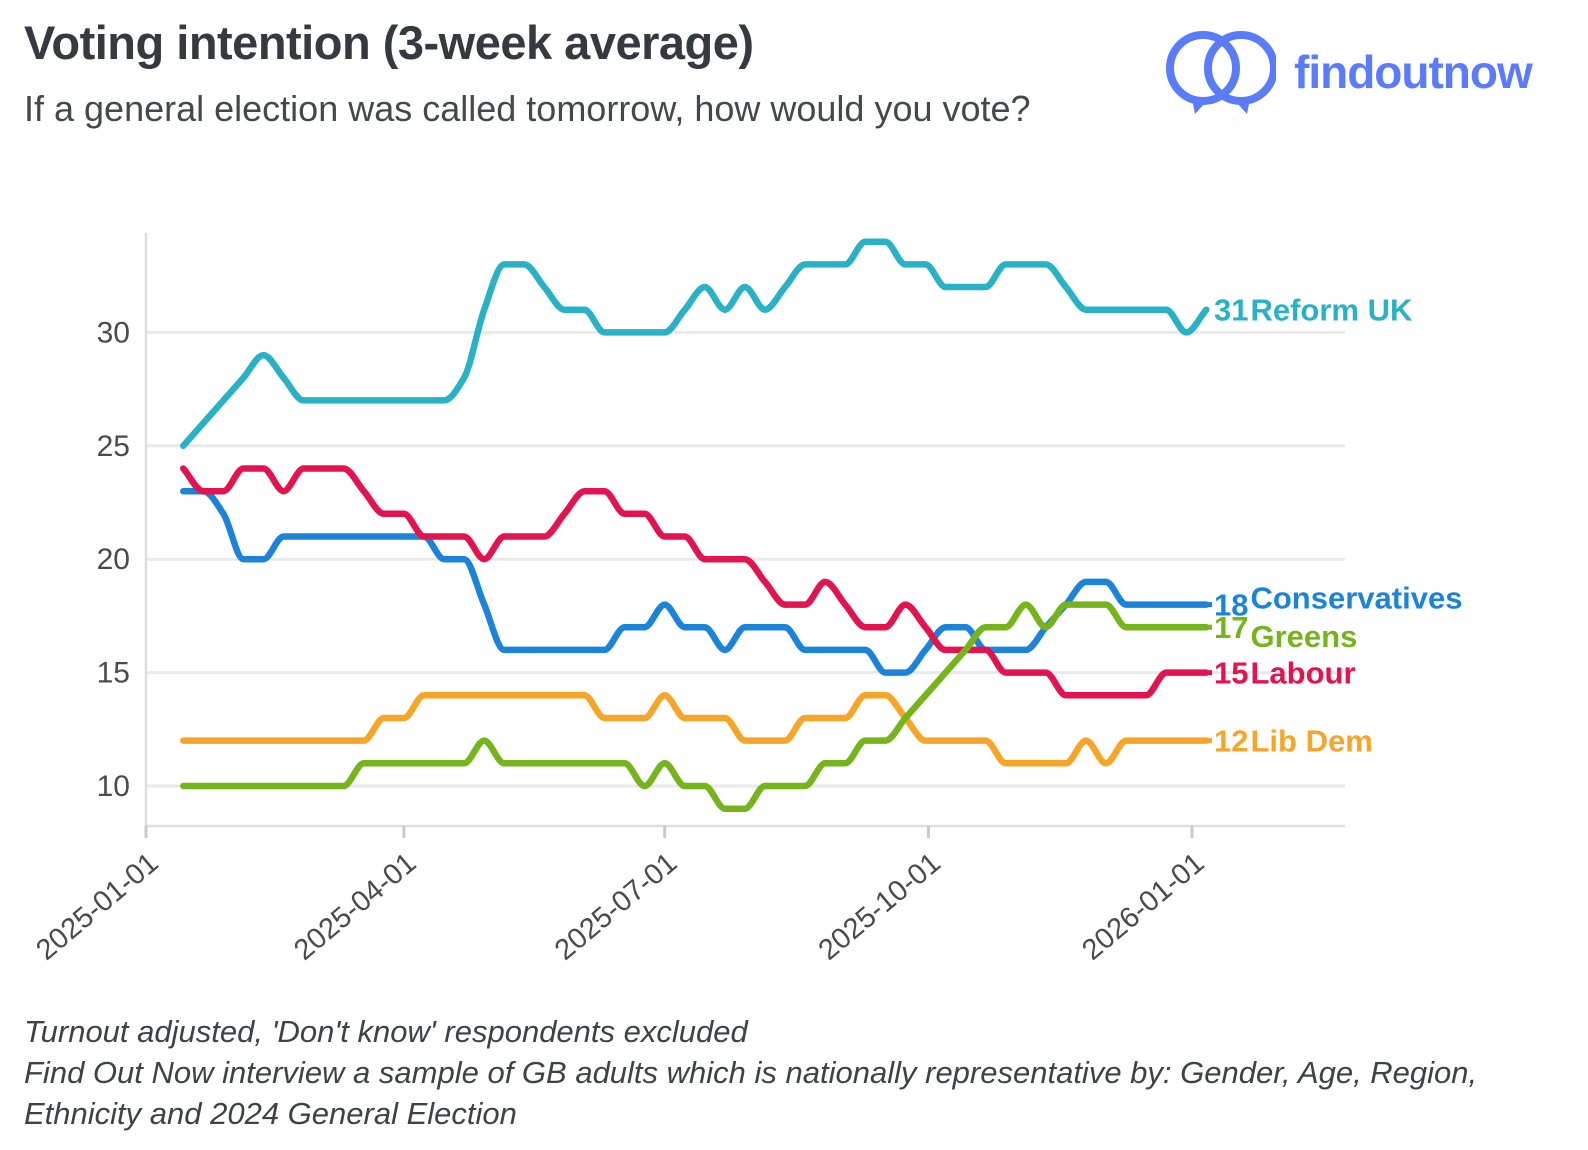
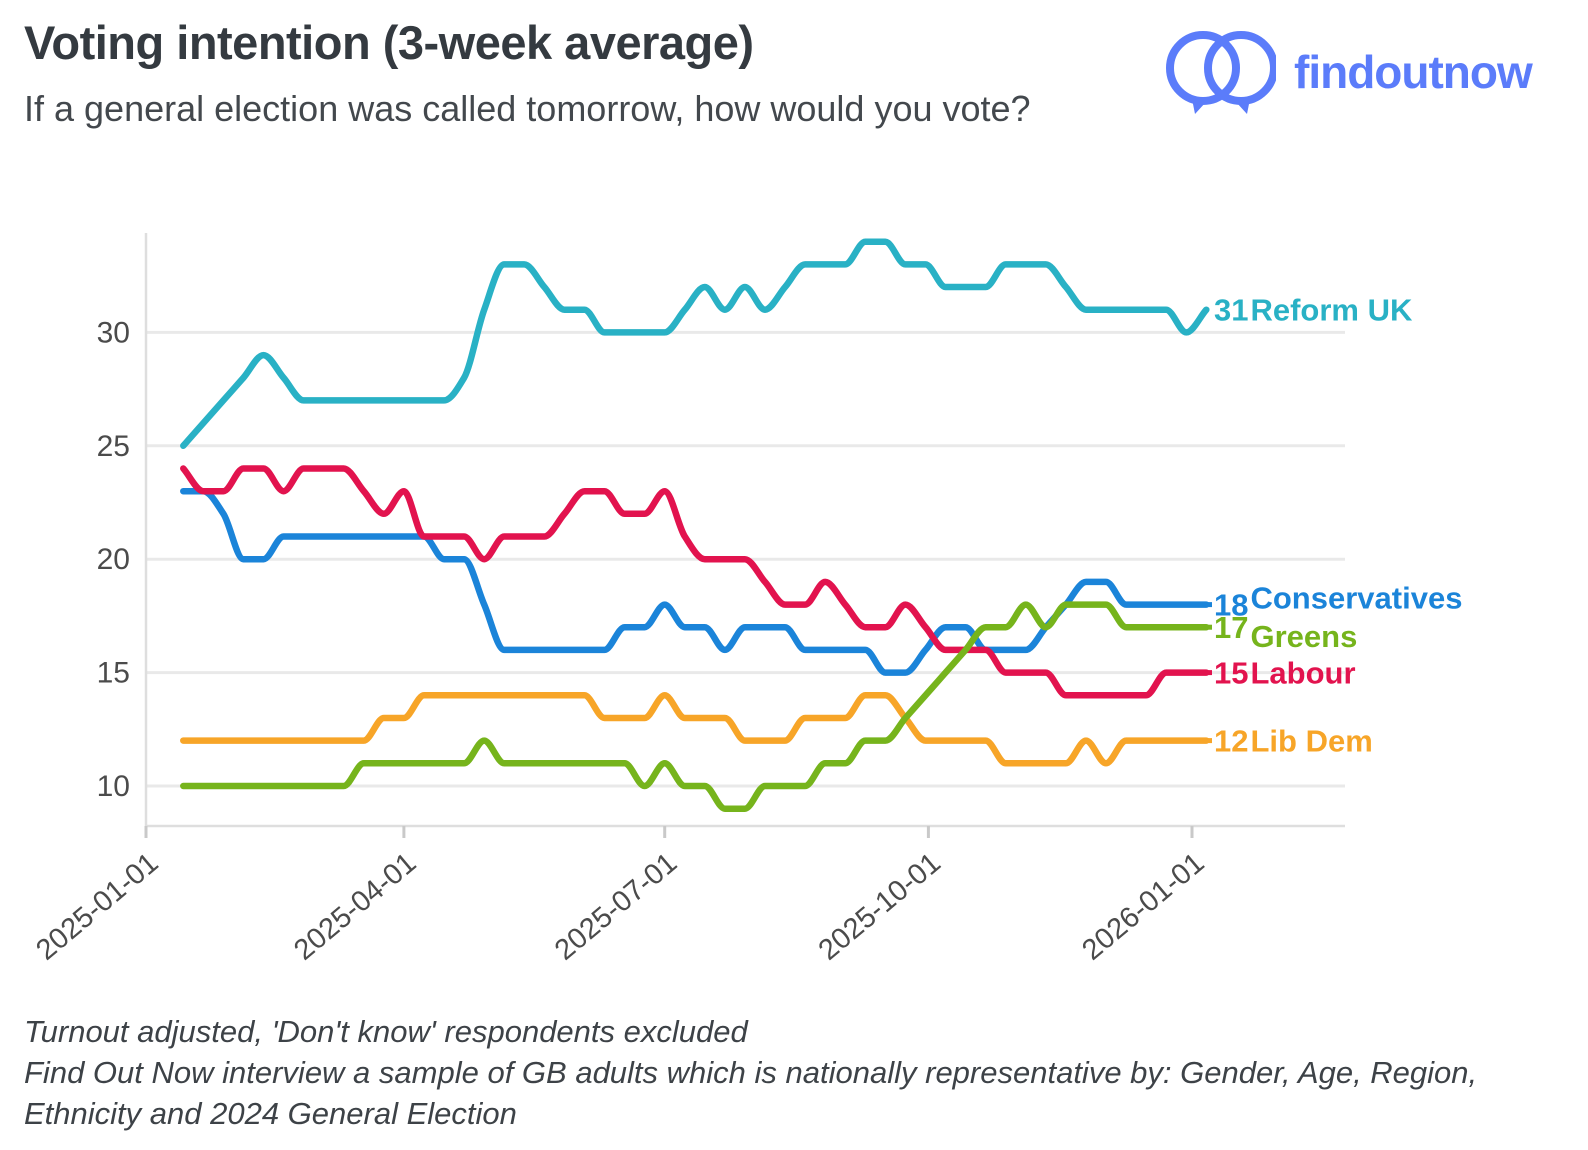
Labour/2025-04-01: 22 -> 23
Labour/2025-07-01: 21 -> 23
